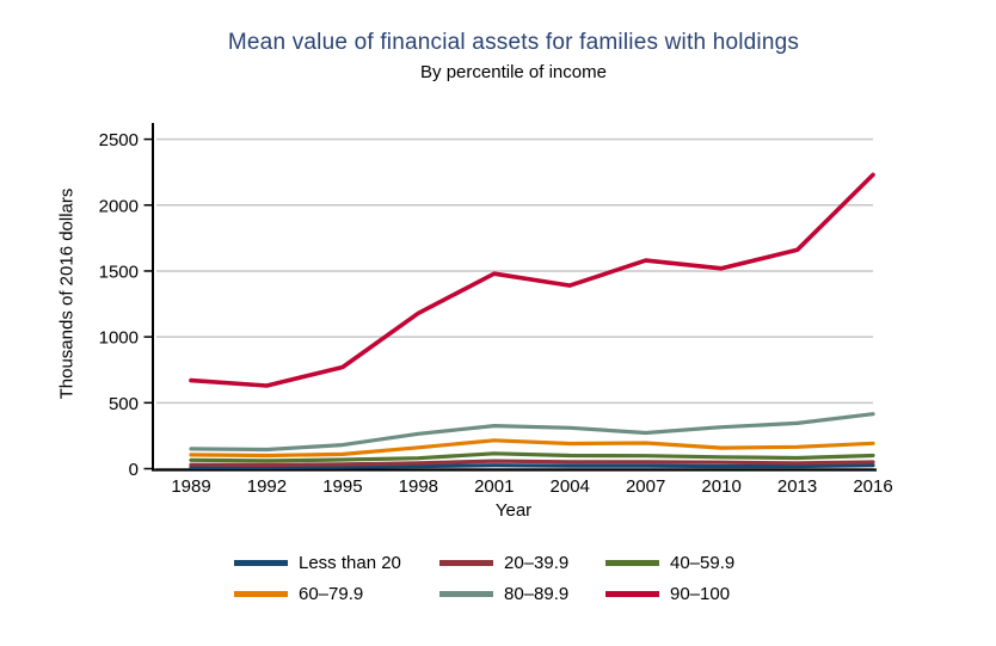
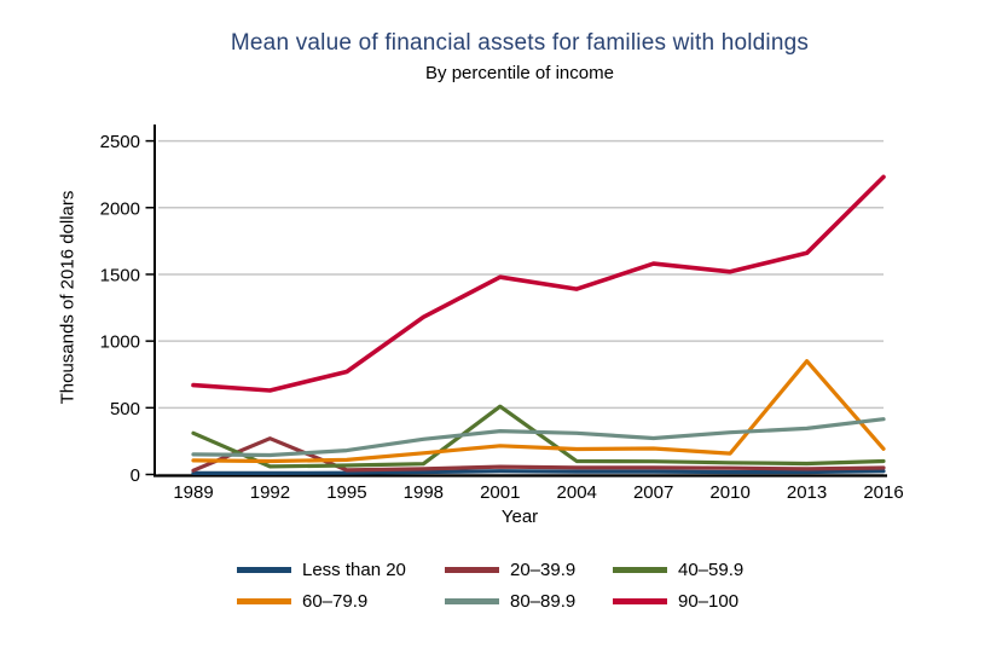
40–59.9/1989: 60 -> 310
20–39.9/1992: 30 -> 270
40–59.9/2001: 120 -> 510
60–79.9/2013: 160 -> 850
